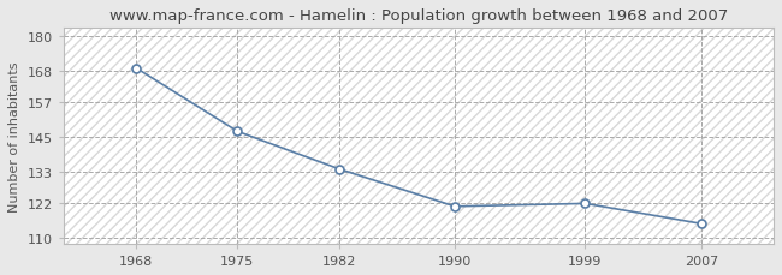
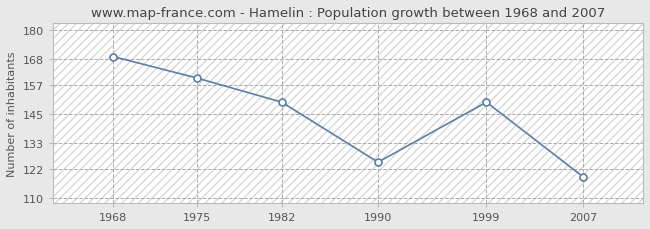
1975: 147 -> 160
1982: 134 -> 150
1990: 121 -> 125
1999: 122 -> 150
2007: 115 -> 119
